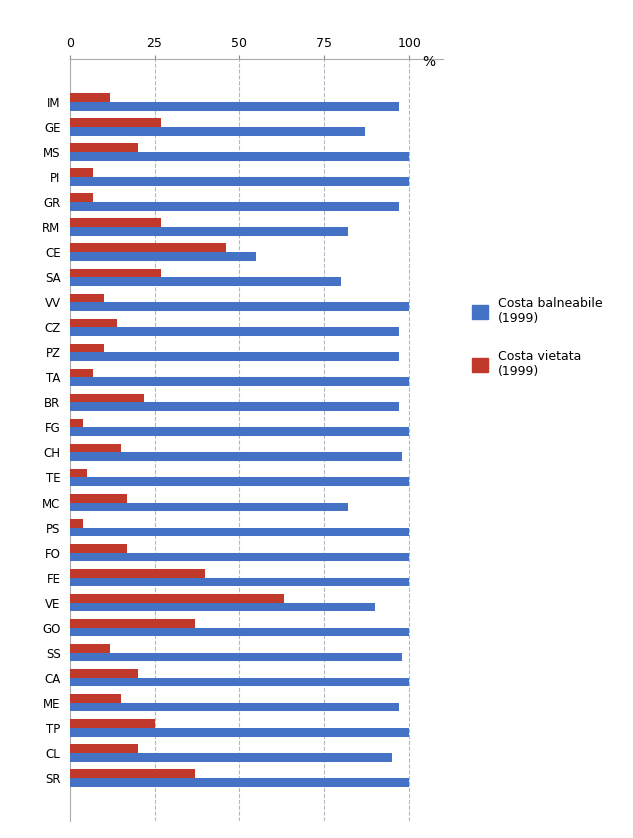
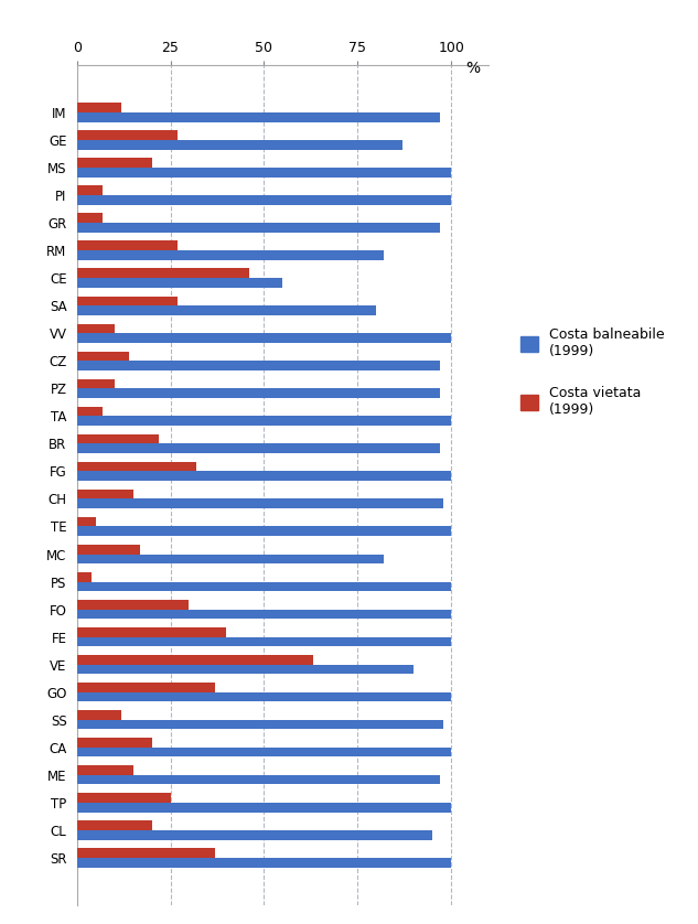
Costa vietata (1999)/FG: 4 -> 32
Costa vietata (1999)/FO: 17 -> 30
